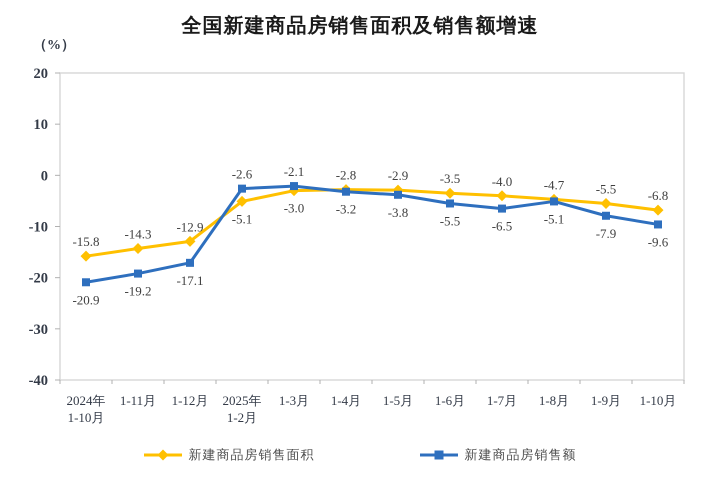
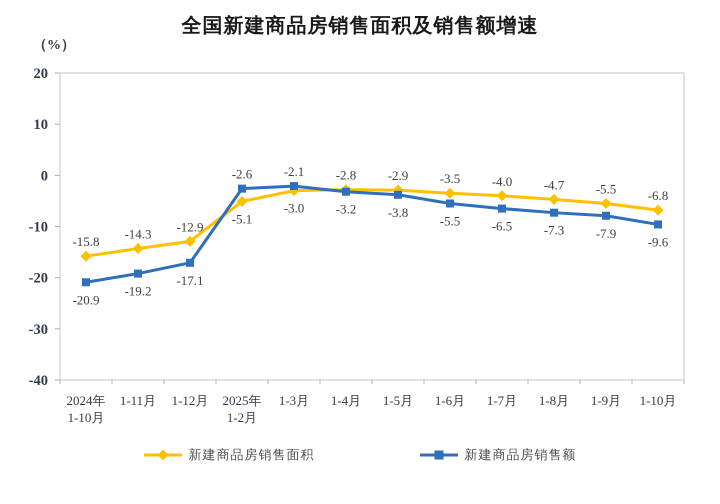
新建商品房销售额/1-8月: -5.1 -> -7.3
